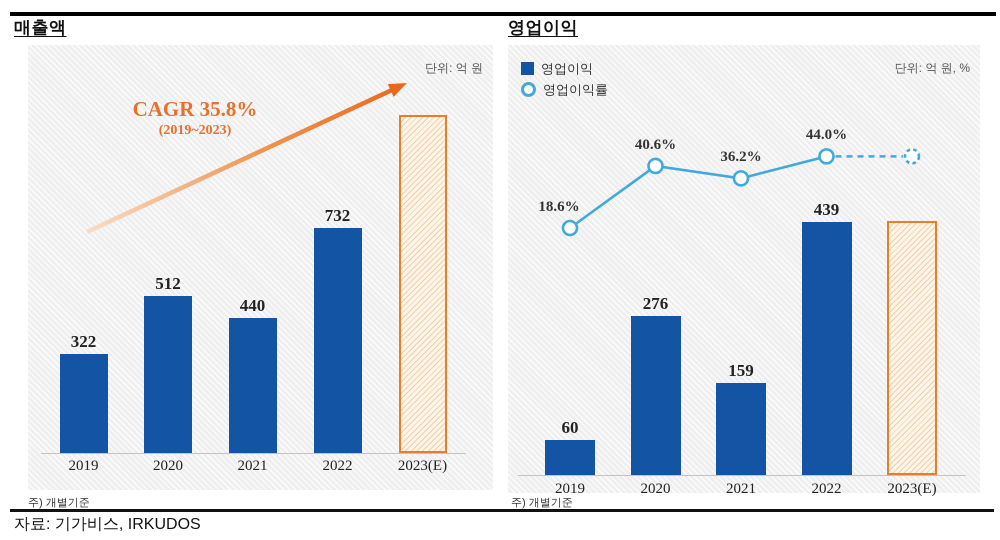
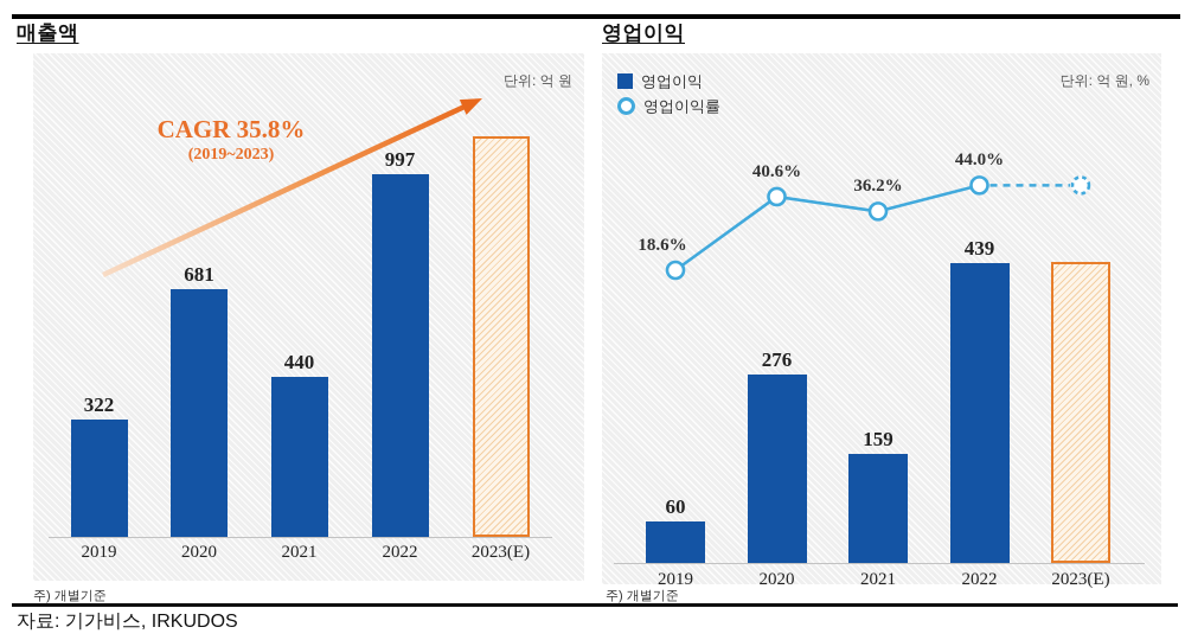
매출액/2020: 512 -> 681
매출액/2022: 732 -> 997
